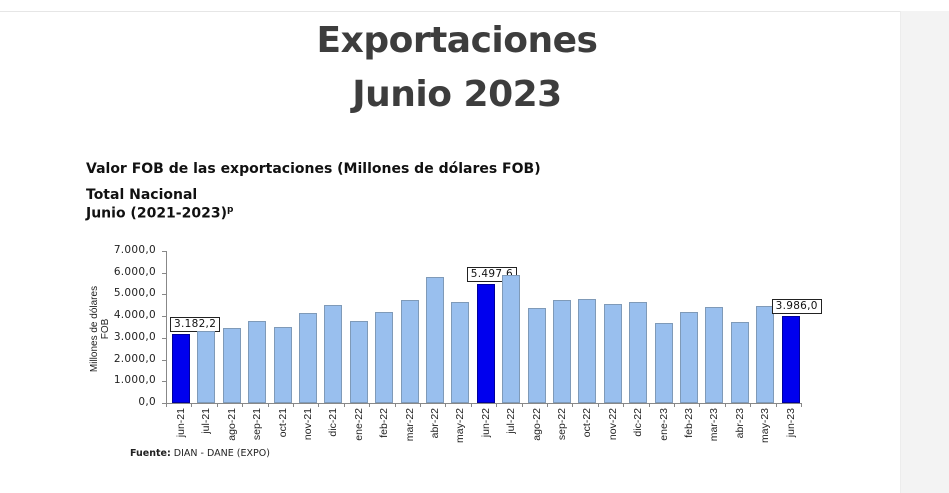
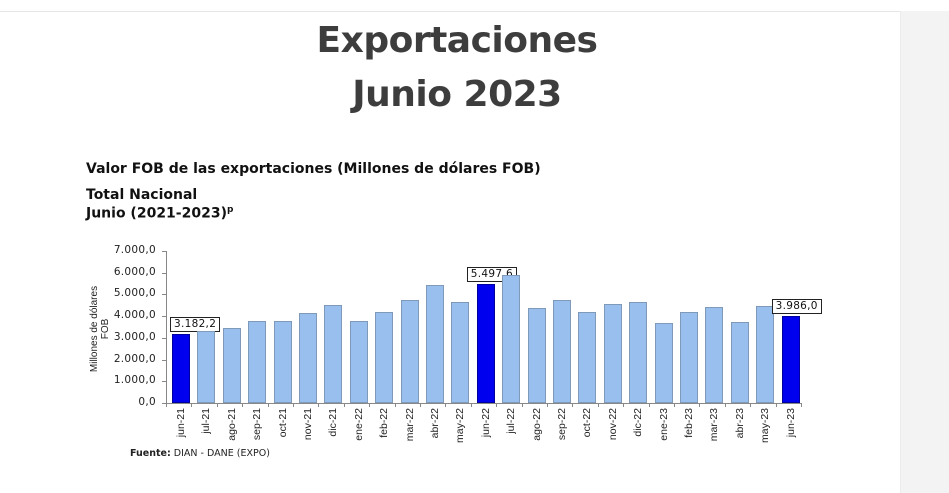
oct-21: 3500 -> 3800
abr-22: 5800 -> 5400
oct-22: 4800 -> 4200
